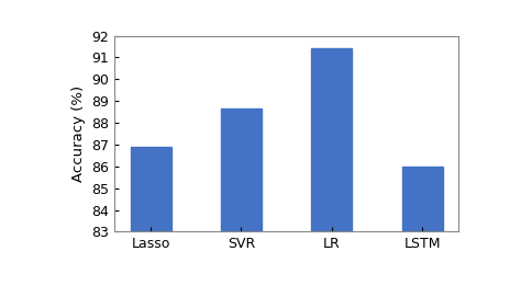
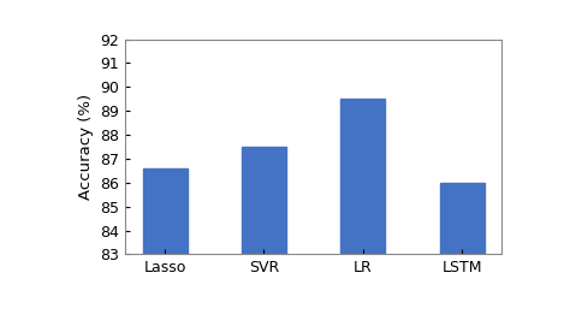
Lasso: 86.9 -> 86.6
SVR: 88.7 -> 87.5
LR: 91.4 -> 89.5
